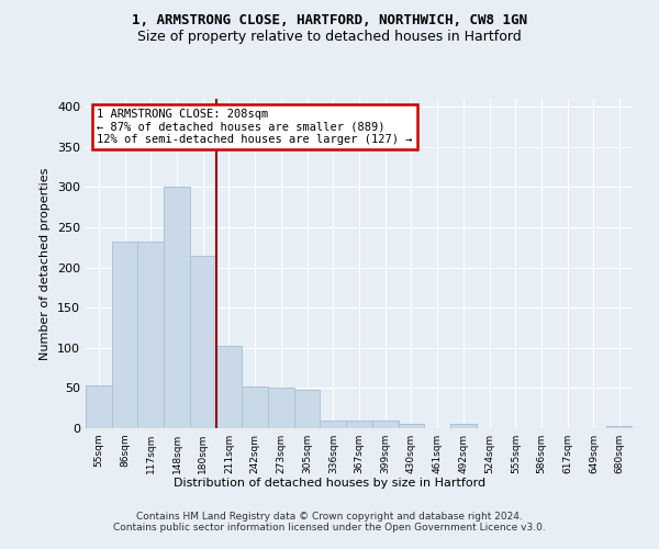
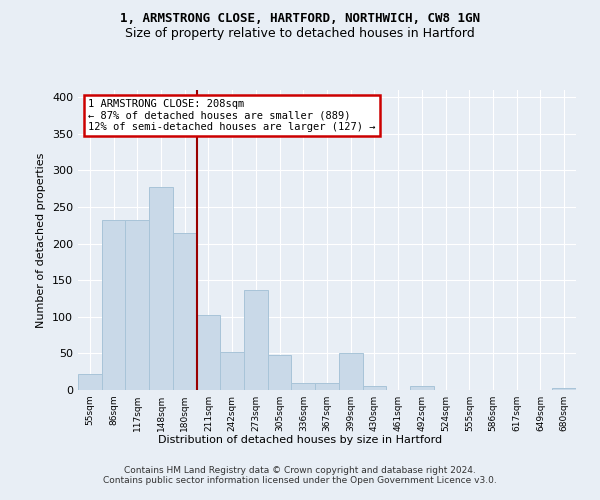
55sqm: 53 -> 22
148sqm: 300 -> 278
273sqm: 50 -> 136
399sqm: 10 -> 50
